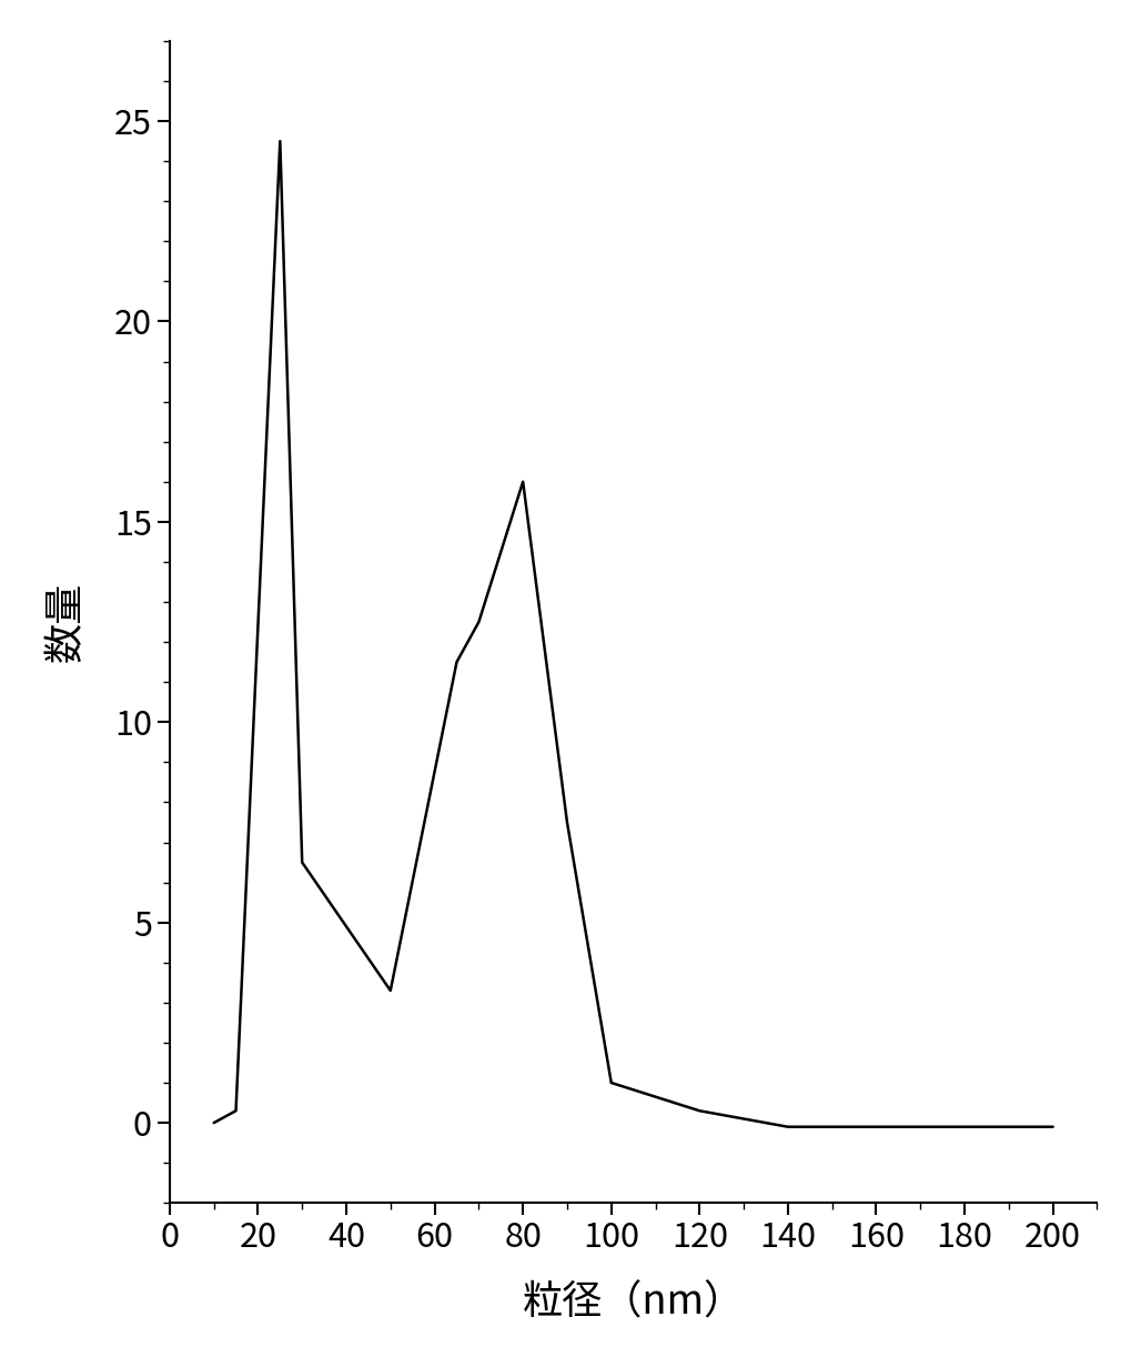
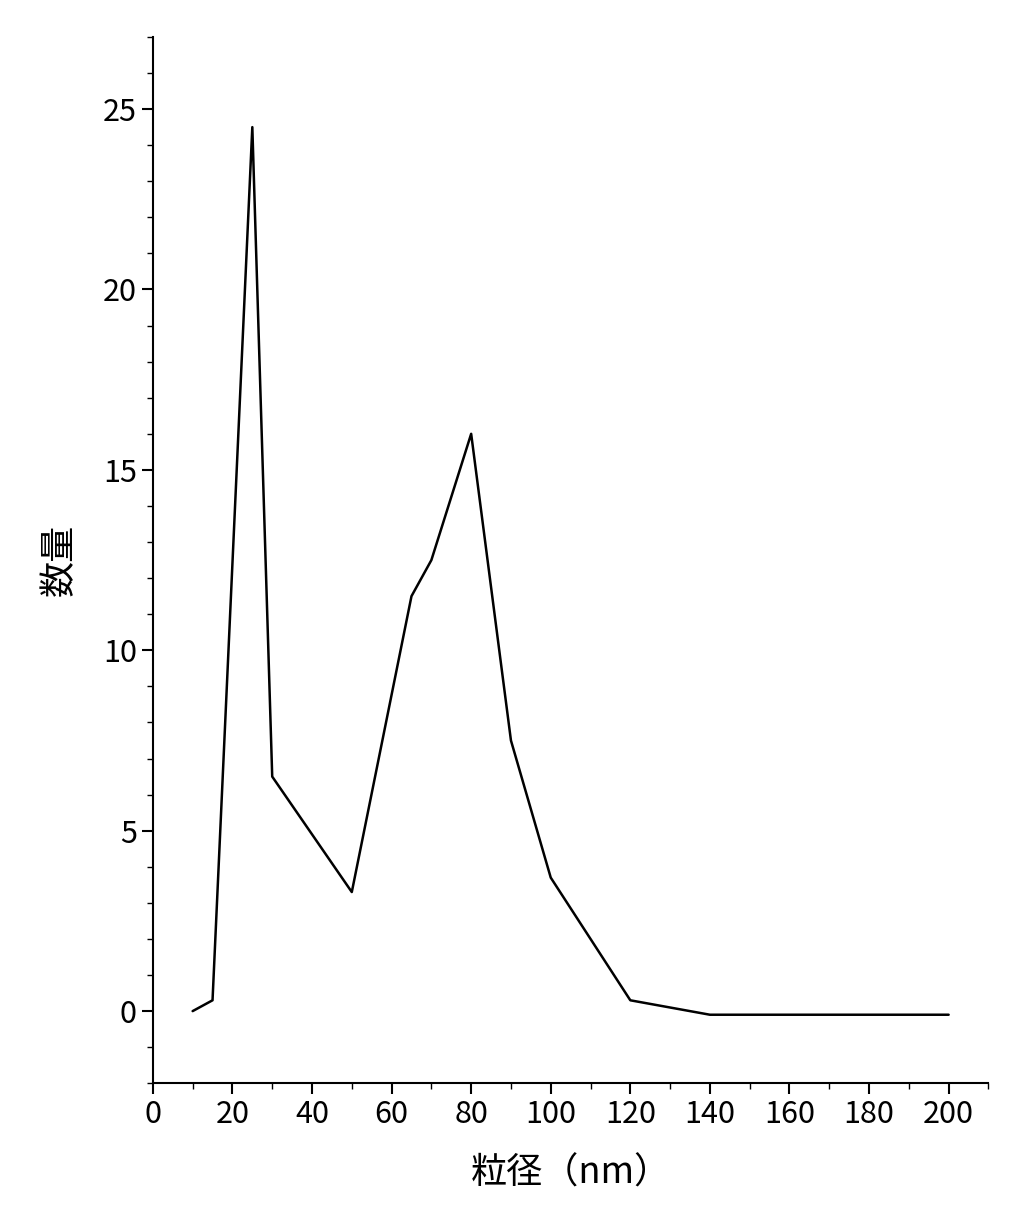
100: 1.0 -> 3.7
